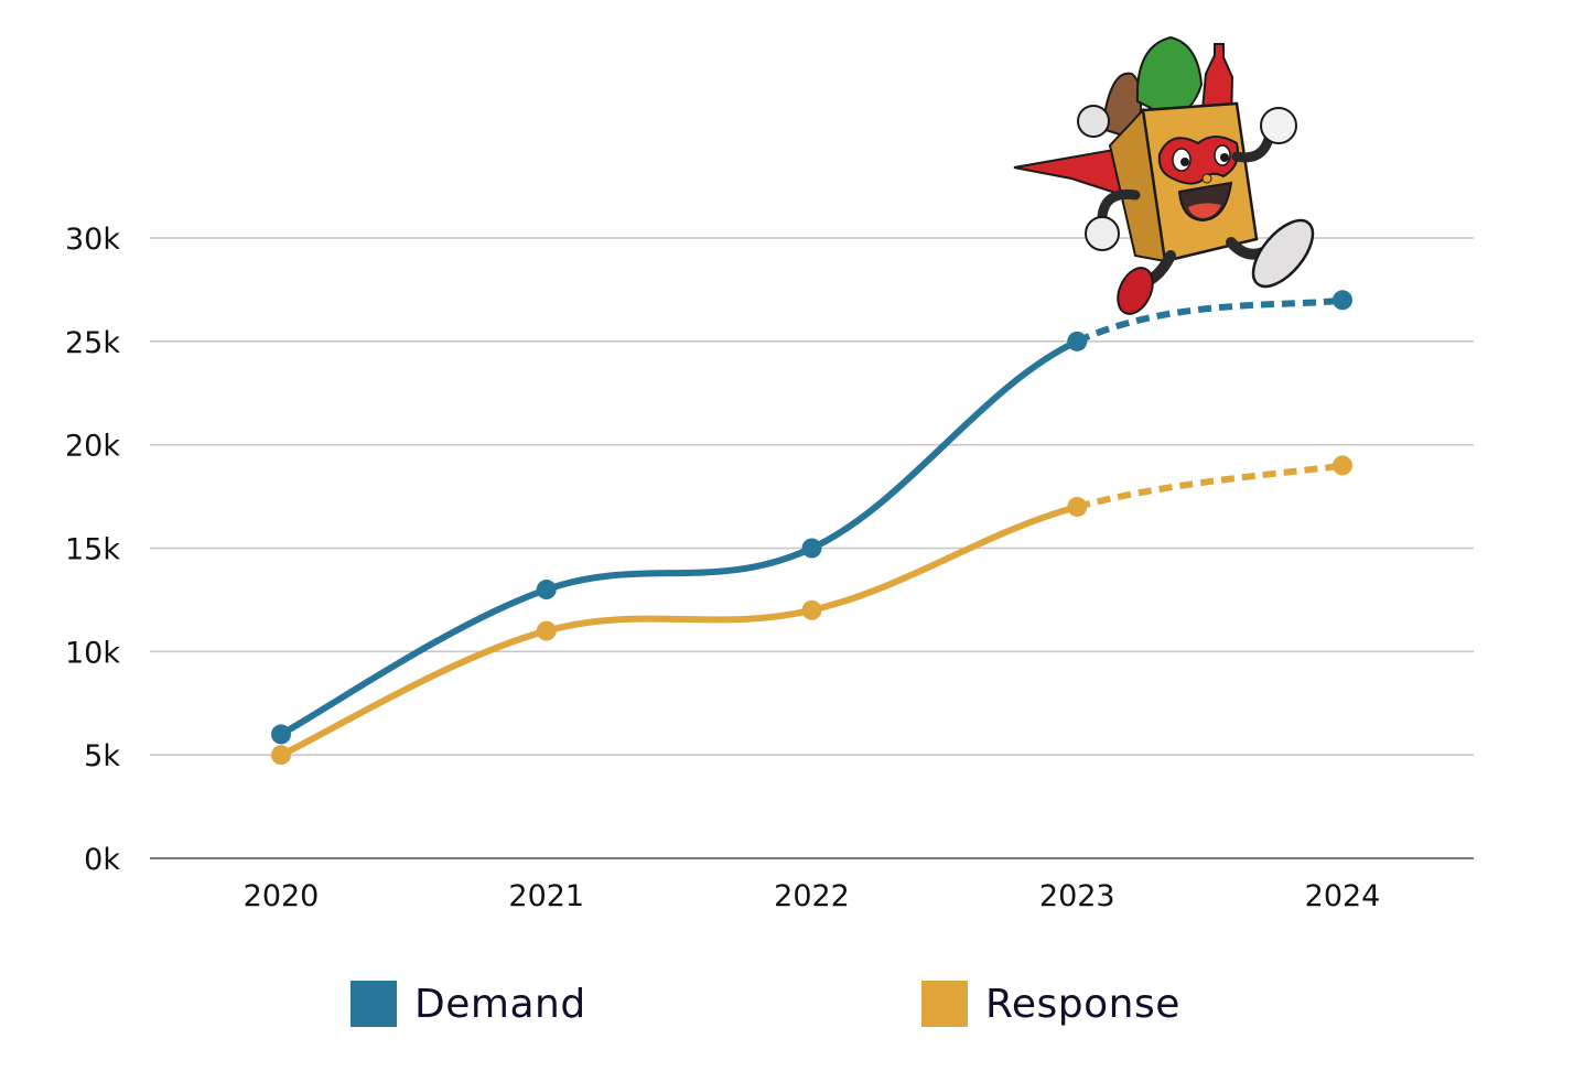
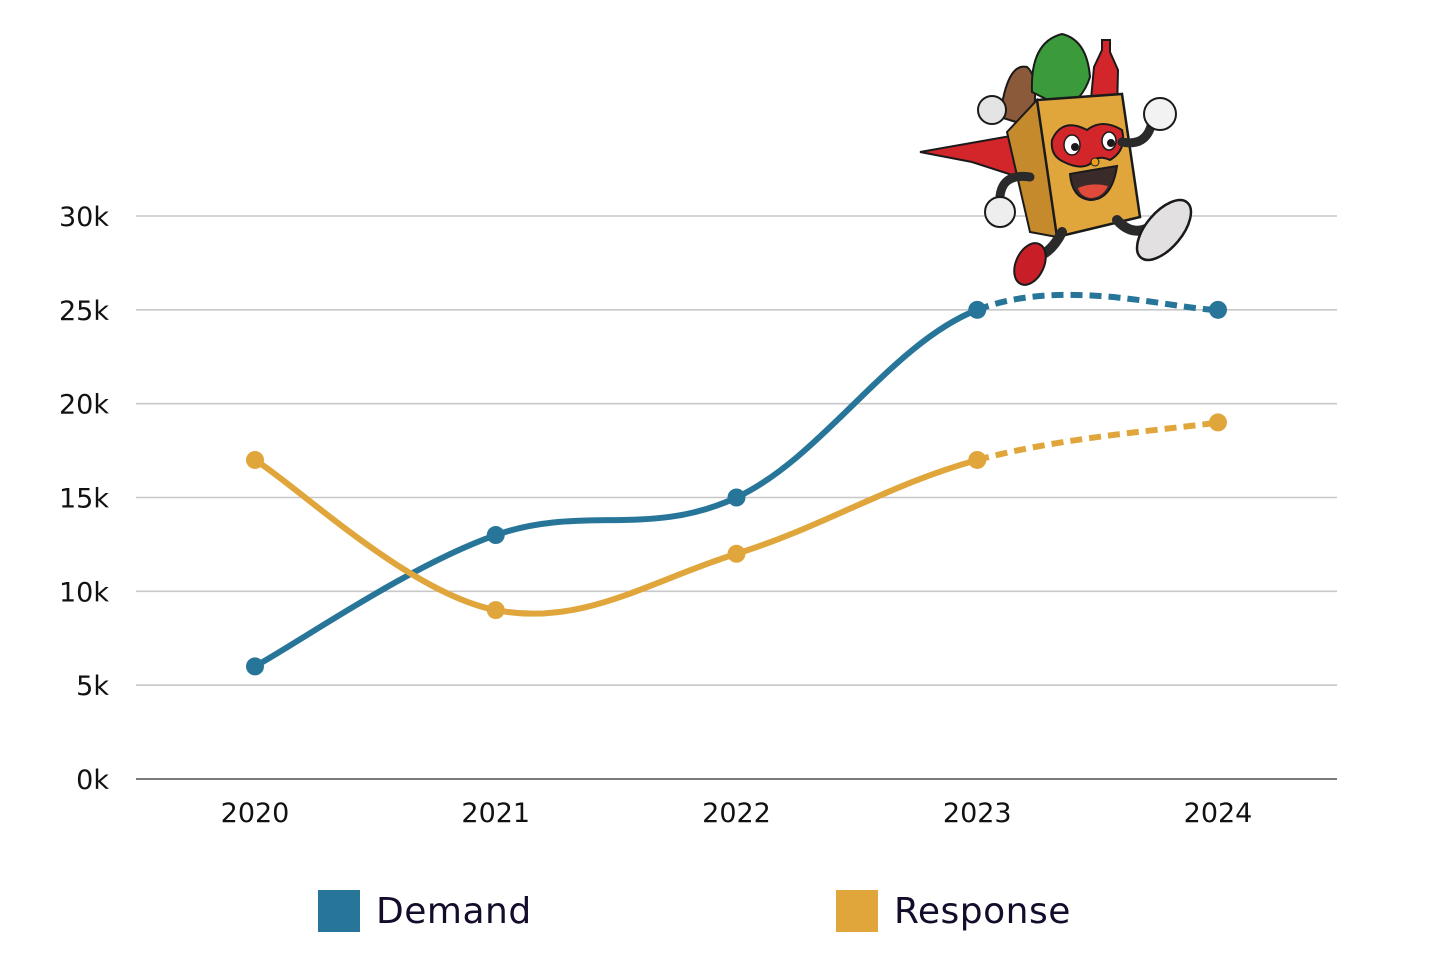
Response/2020: 5k -> 17k
Response/2021: 11k -> 9k
Demand/2024: 27k -> 25k
